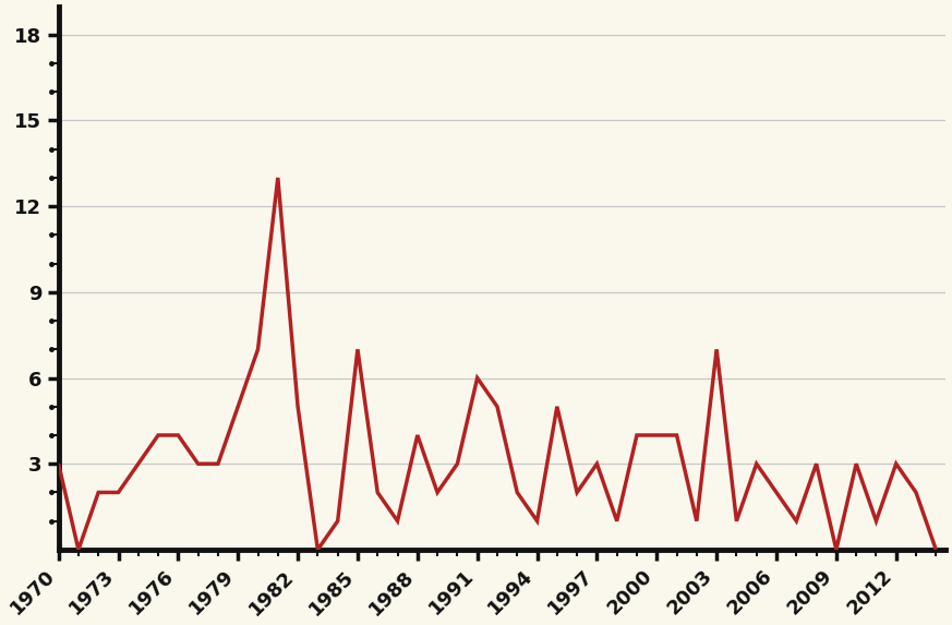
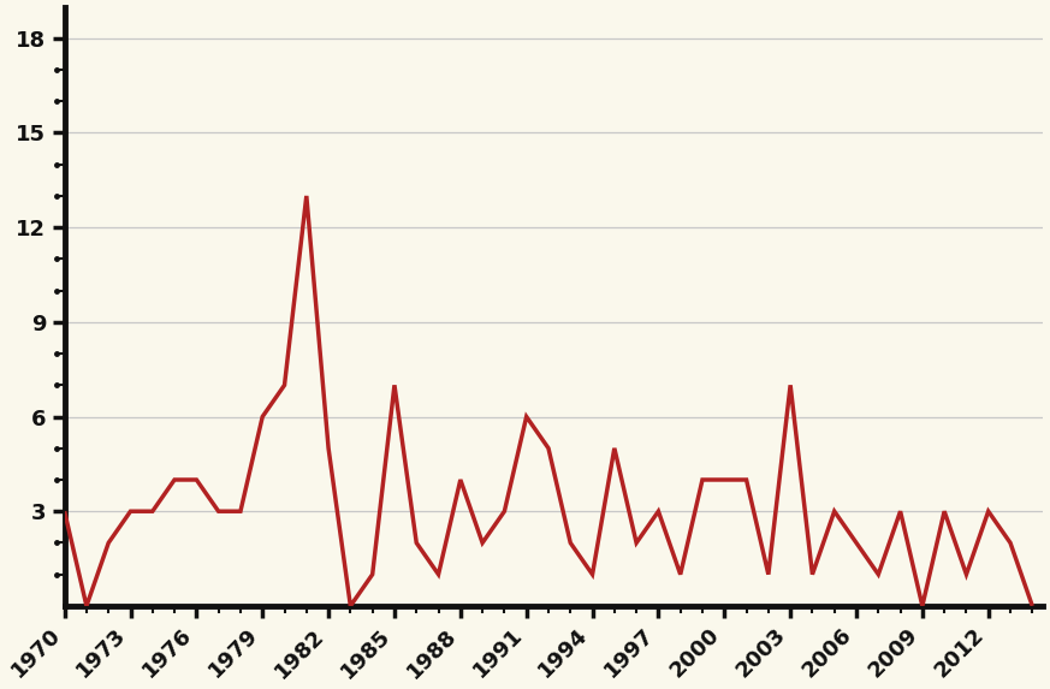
1973: 2 -> 3
1979: 5 -> 6
